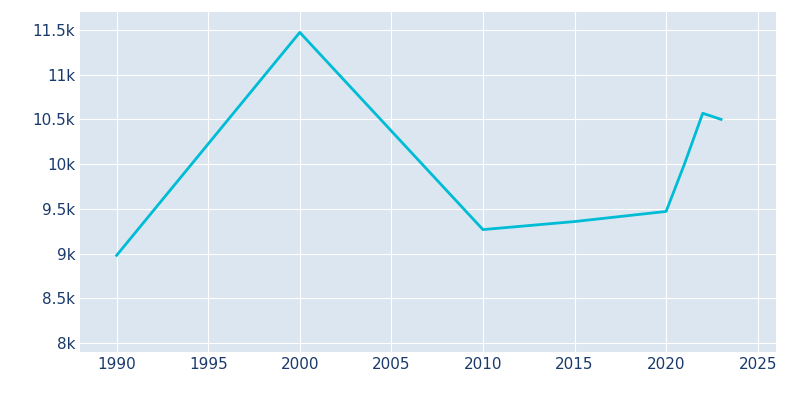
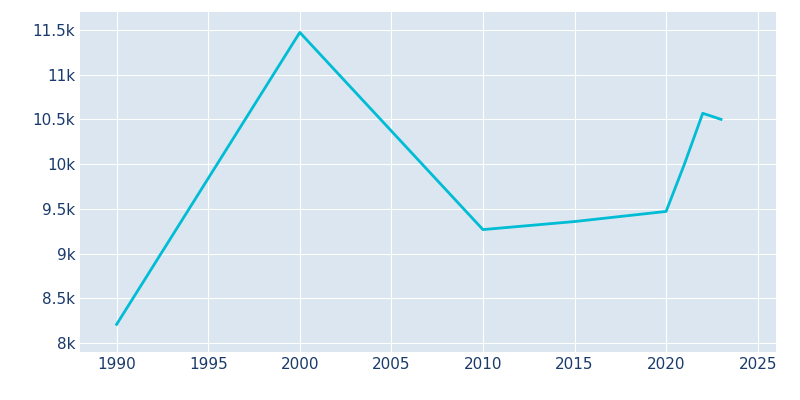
1990: 8.98k -> 8.21k
